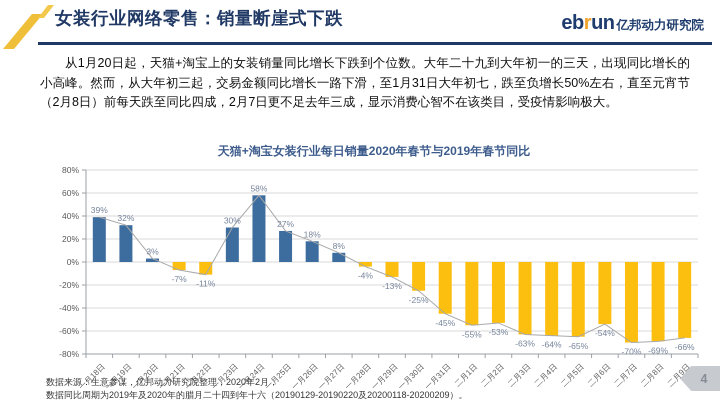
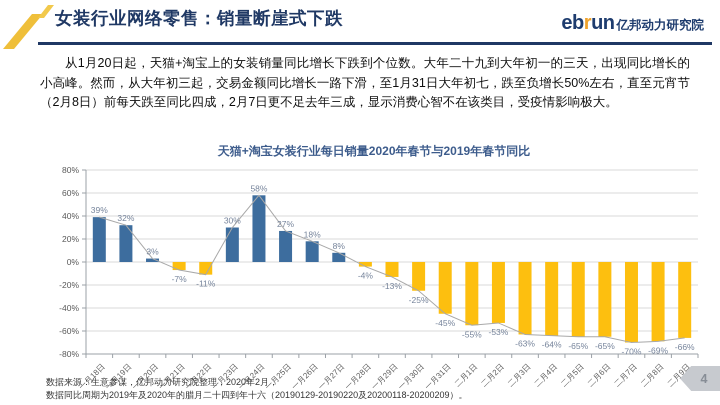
二月6日: -54% -> -65%
